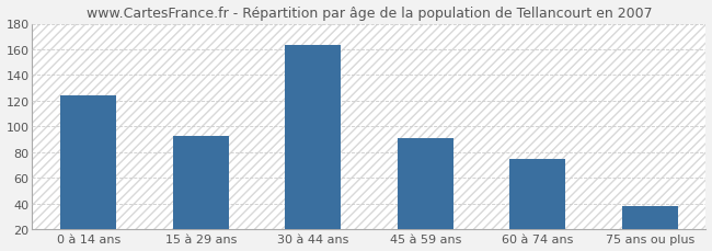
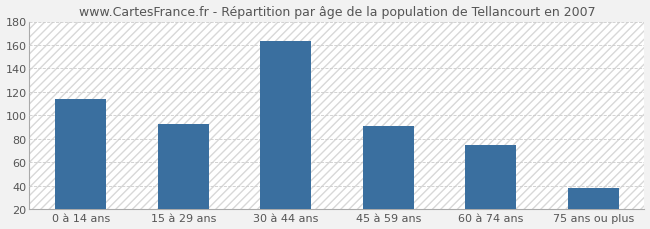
0 à 14 ans: 124 -> 114
